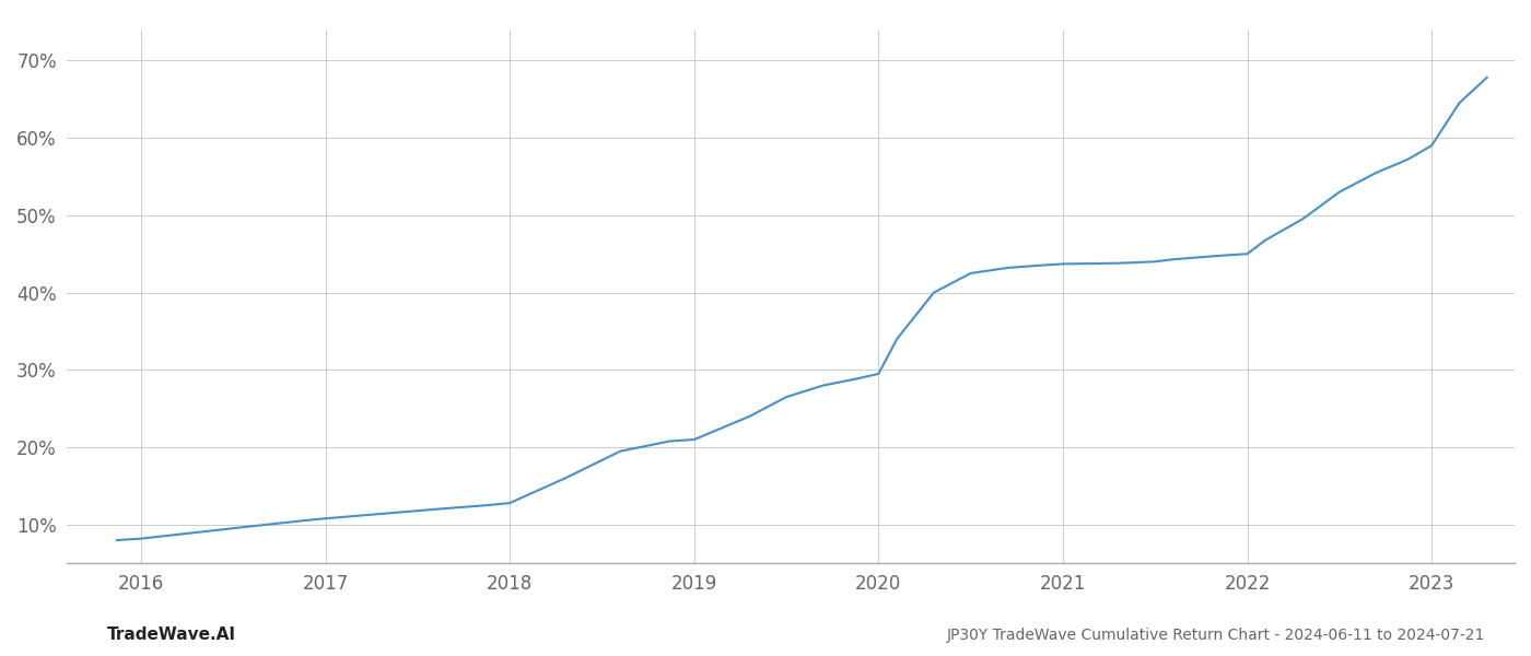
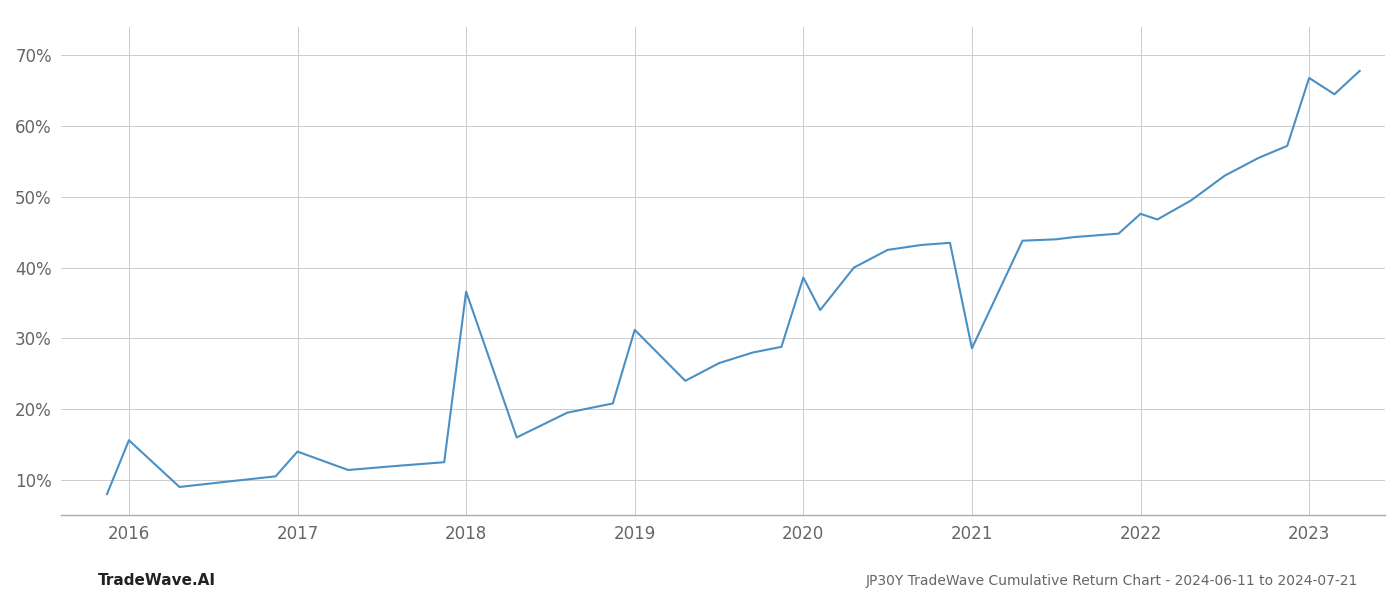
2016: 8.2% -> 15.6%
2017: 10.8% -> 14.0%
2018: 12.8% -> 36.6%
2019: 21.0% -> 31.2%
2020: 29.5% -> 38.6%
2021: 43.7% -> 28.6%
2022: 45.0% -> 47.6%
2023: 59.0% -> 66.8%
